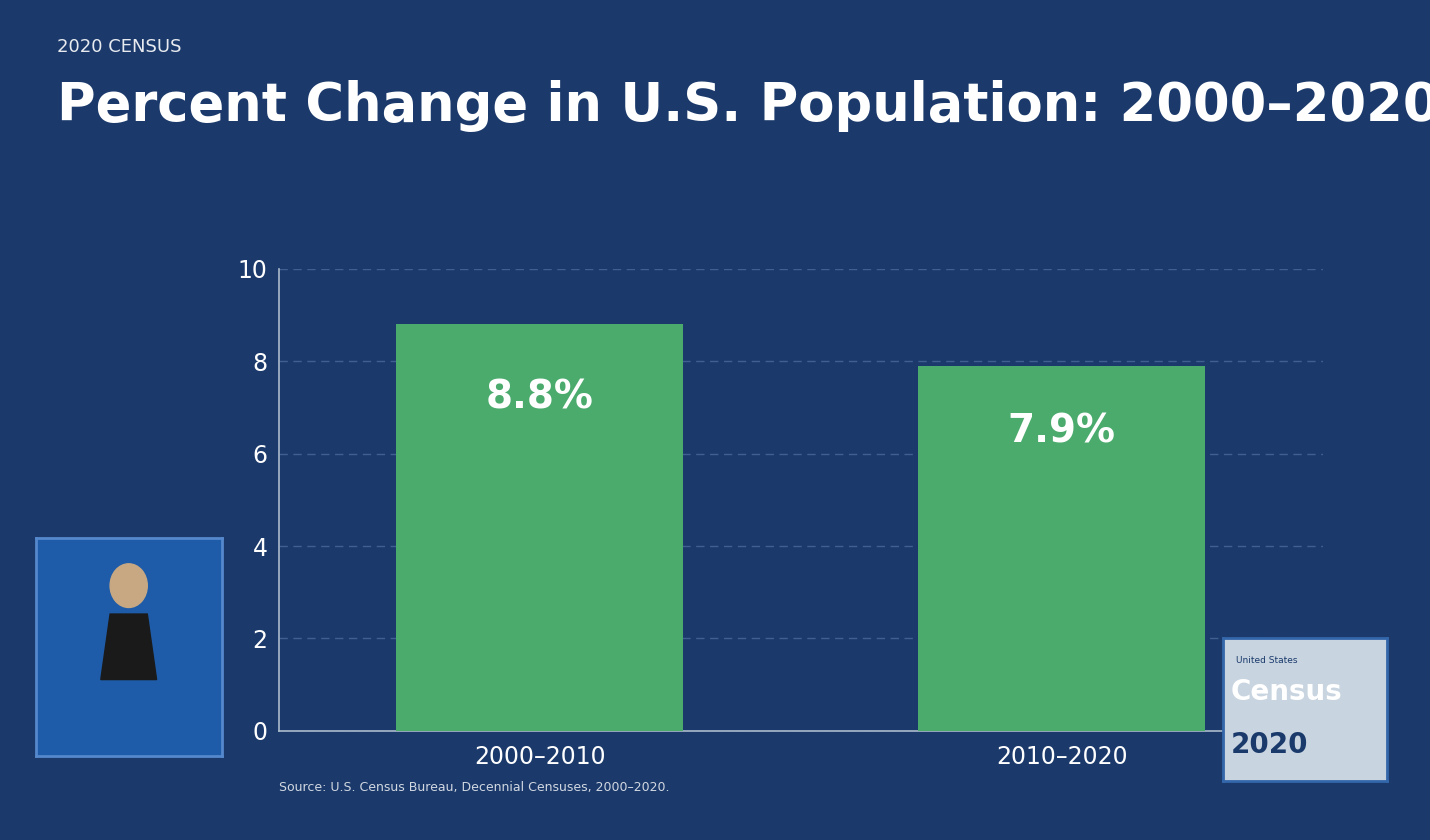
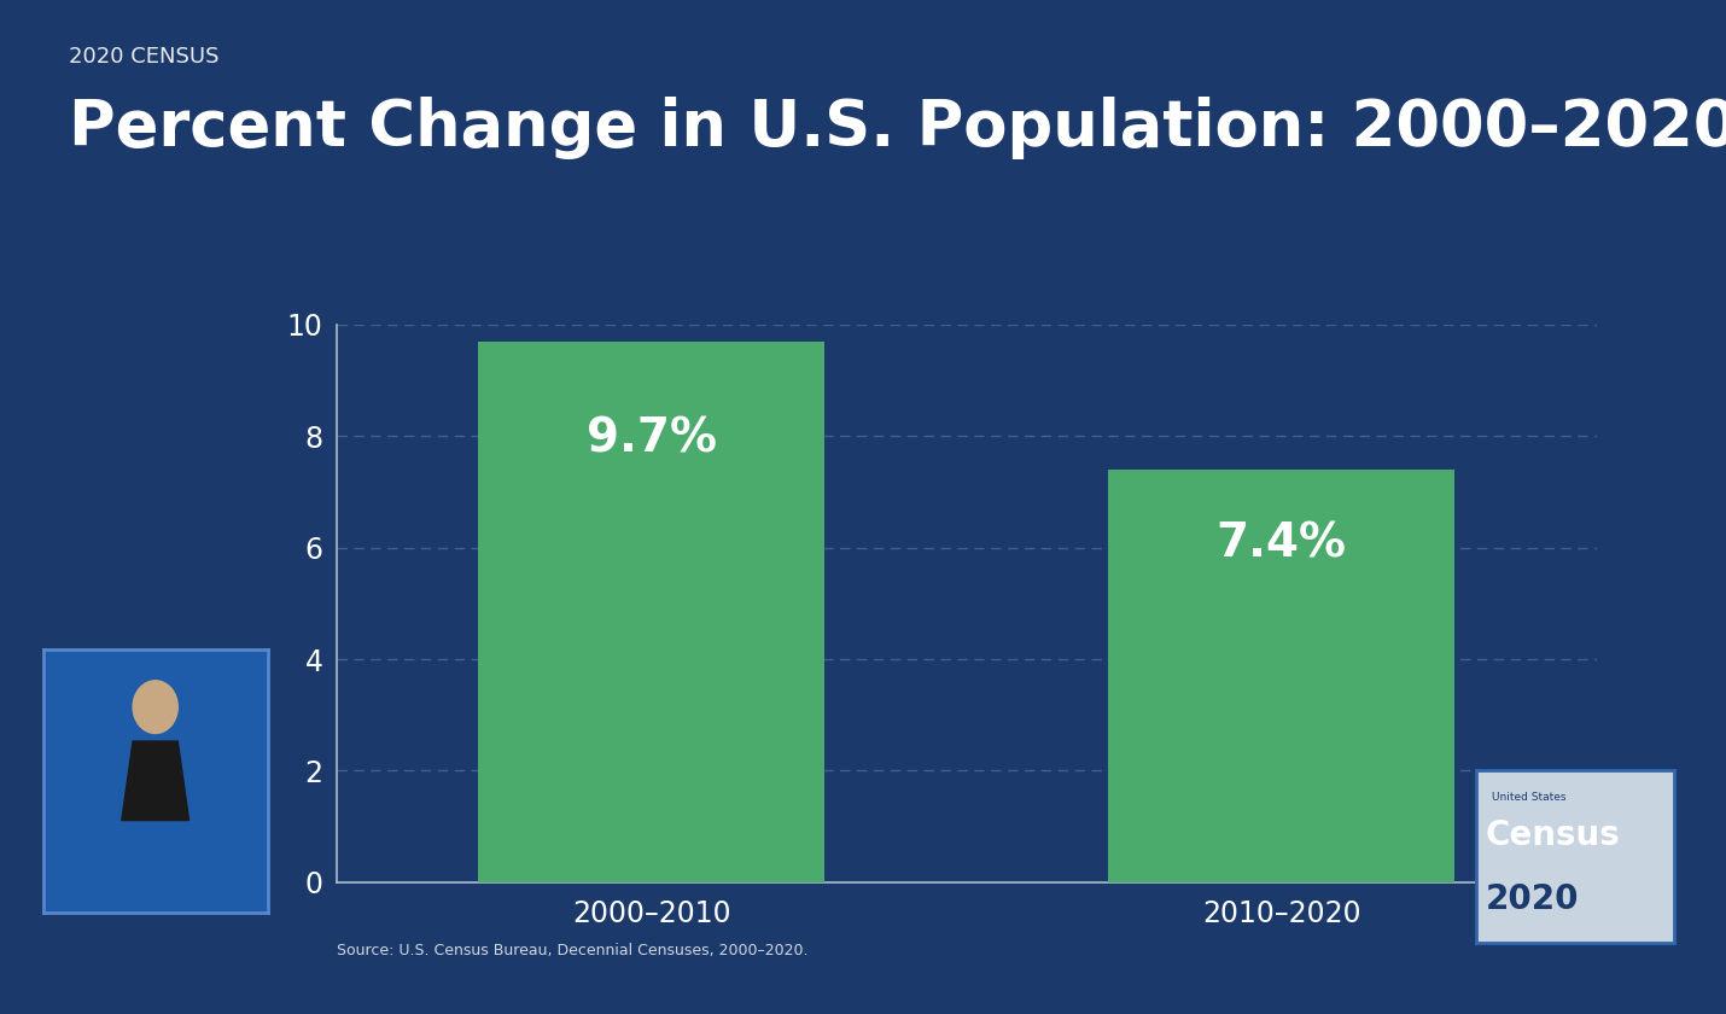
2000–2010: 8.8% -> 9.7%
2010–2020: 7.9% -> 7.4%
